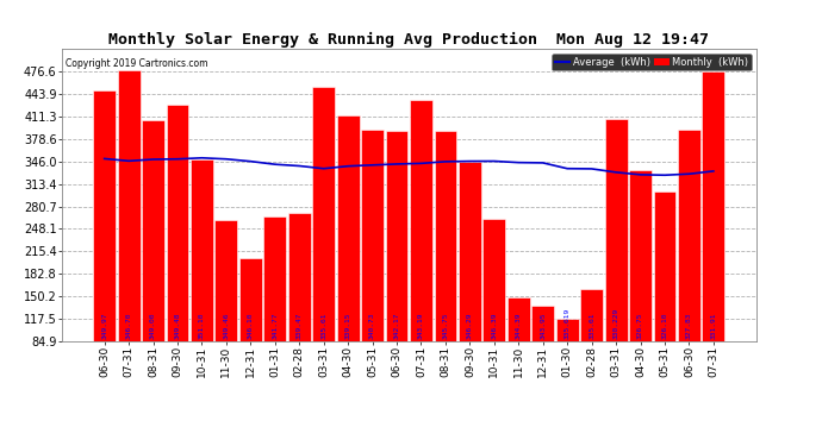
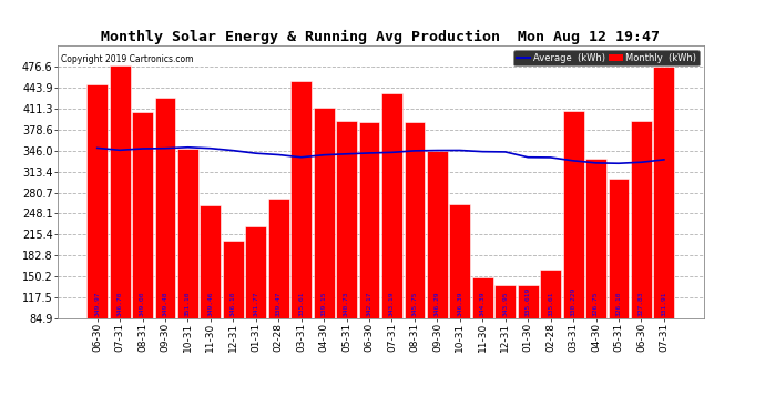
Monthly (kWh)/01-31: 266 -> 228
Monthly (kWh)/01-30: 118 -> 136
